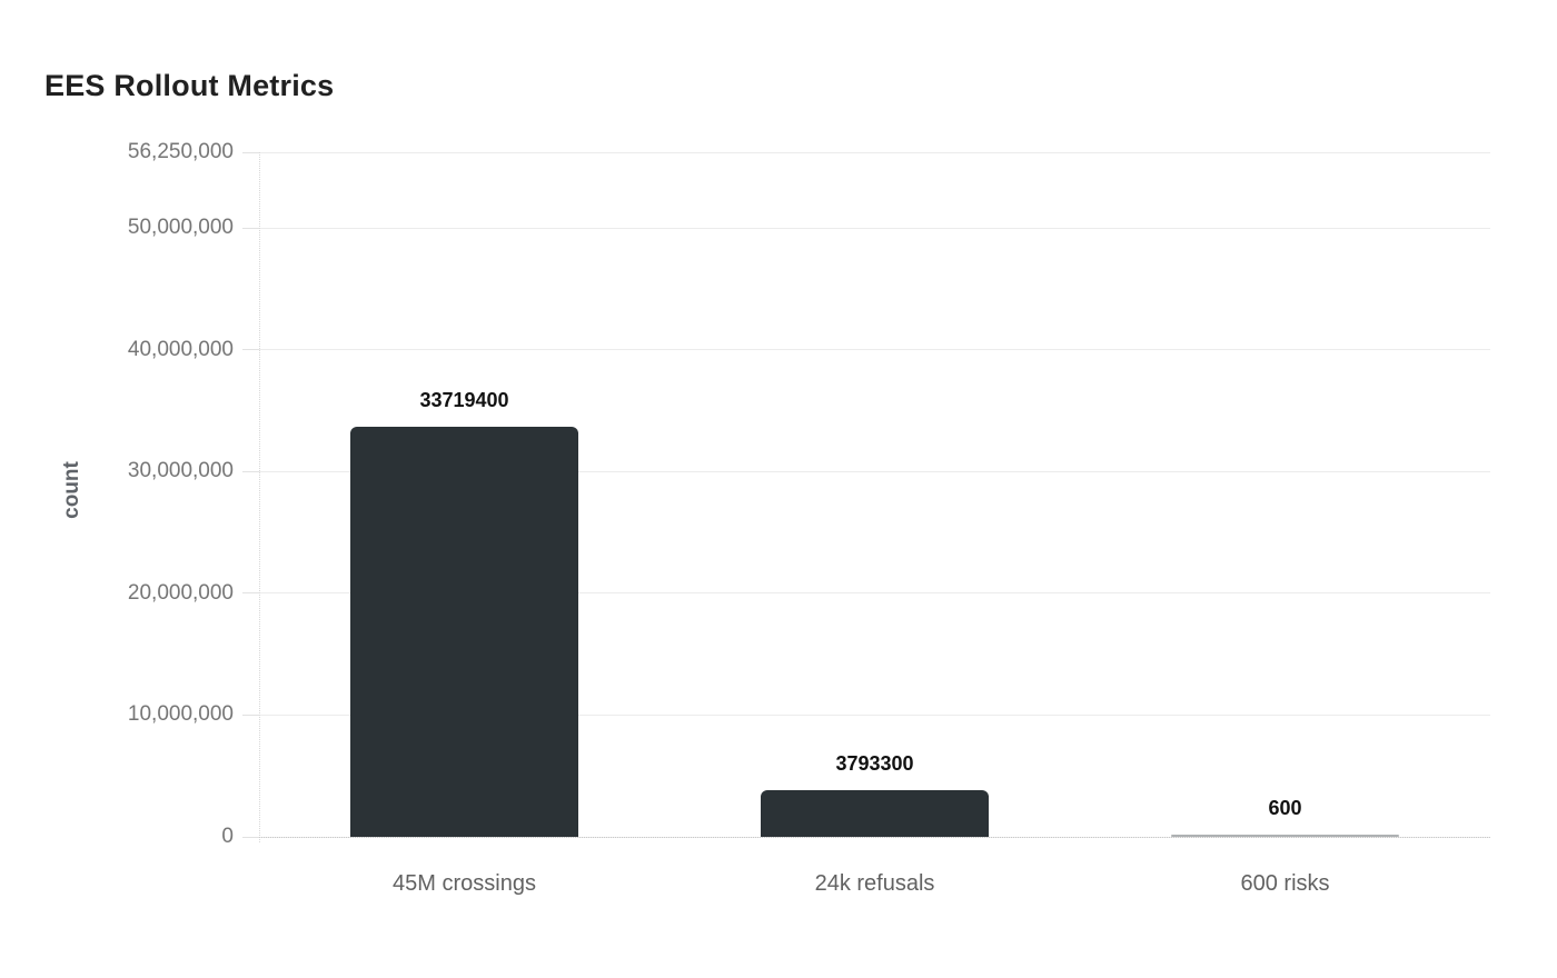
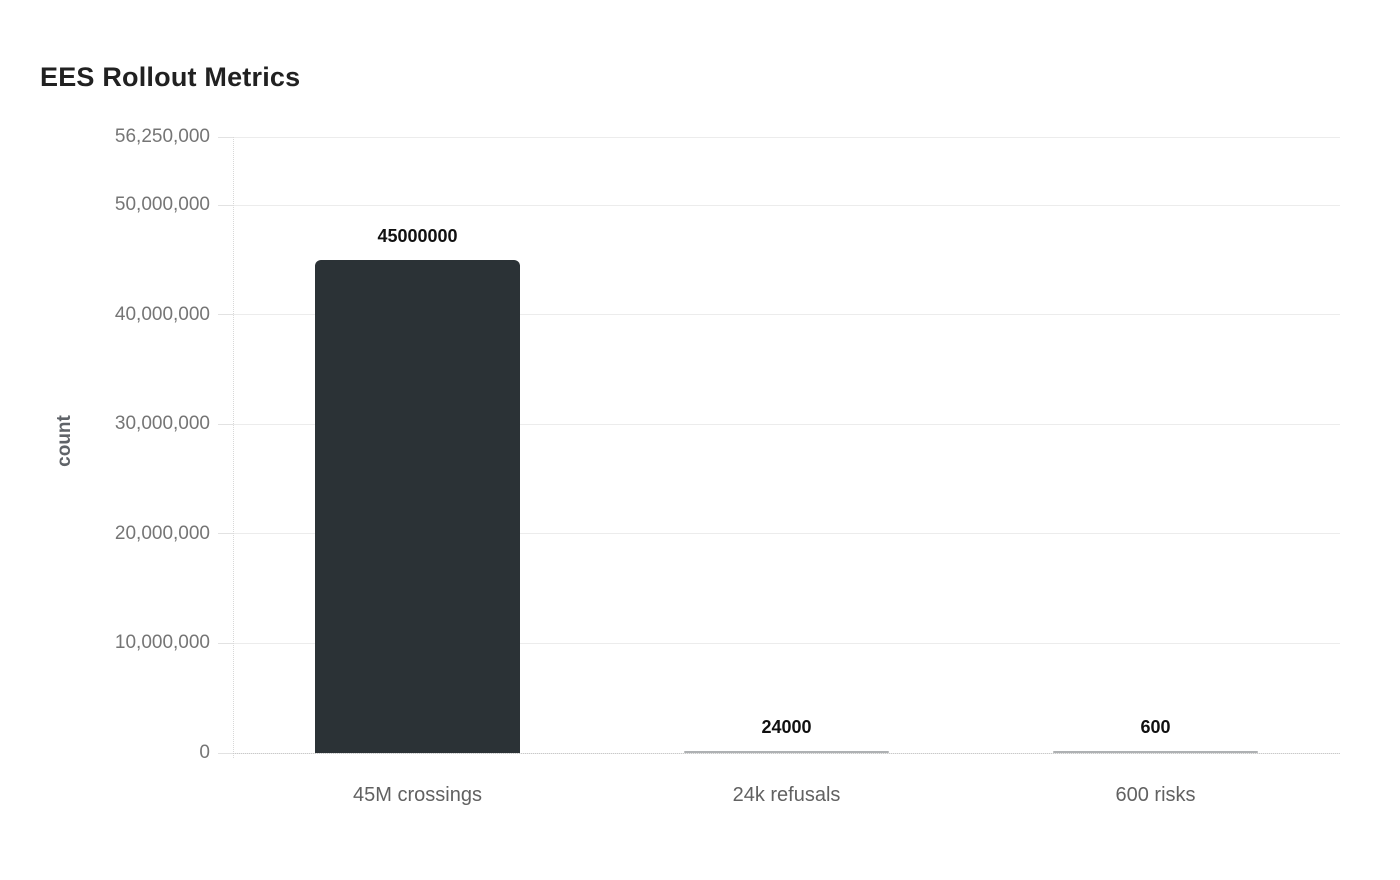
45M crossings: 33719400 -> 45000000
24k refusals: 3793300 -> 24000
